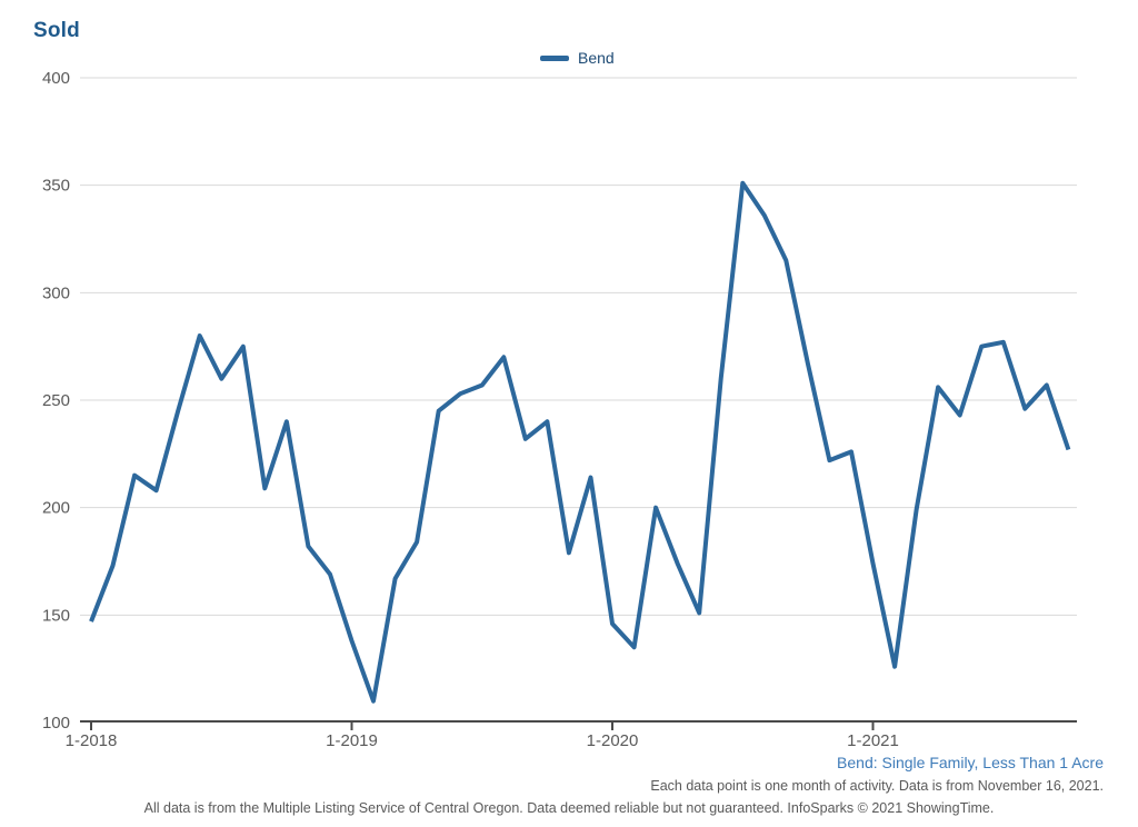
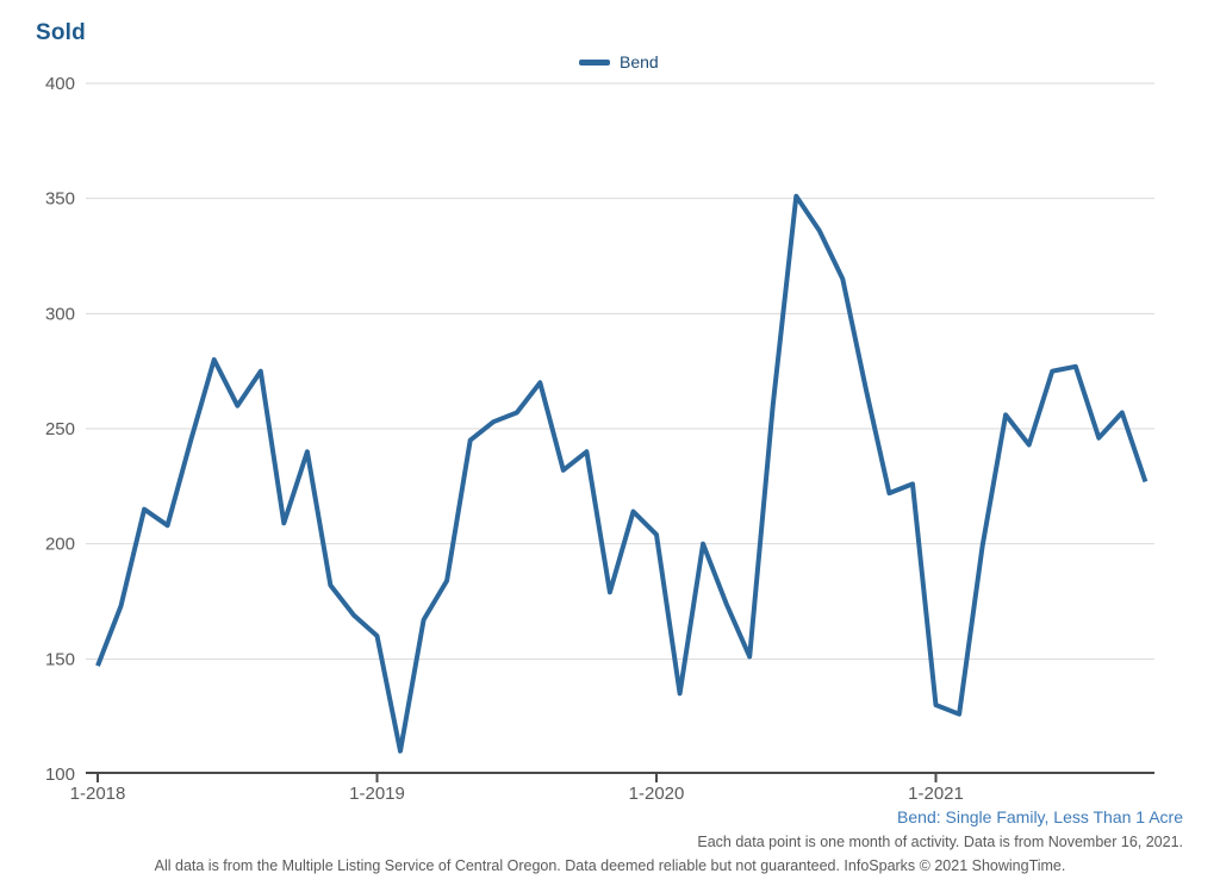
1-2019: 138 -> 160
1-2020: 146 -> 204
1-2021: 174 -> 130
